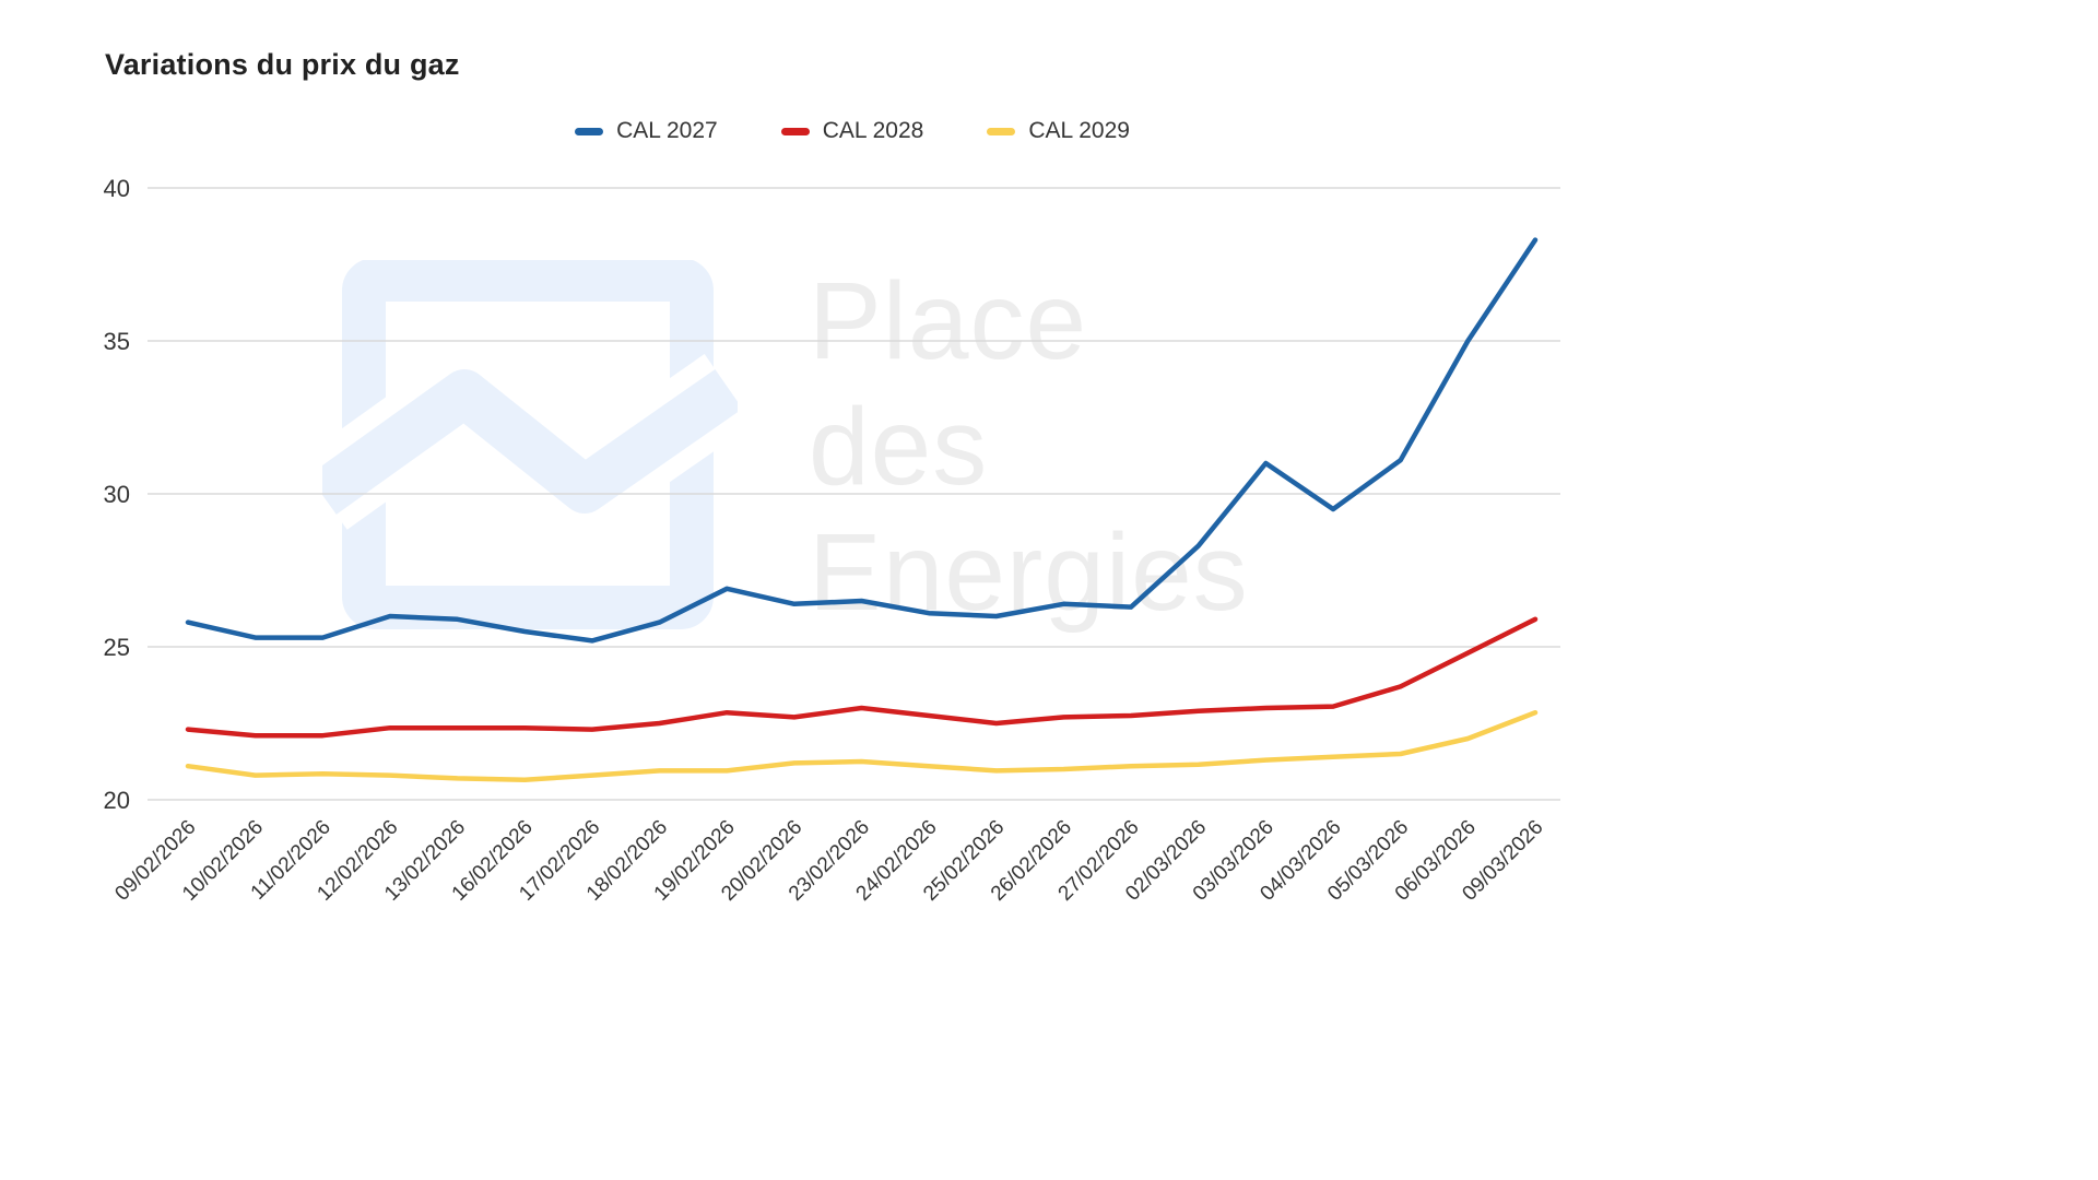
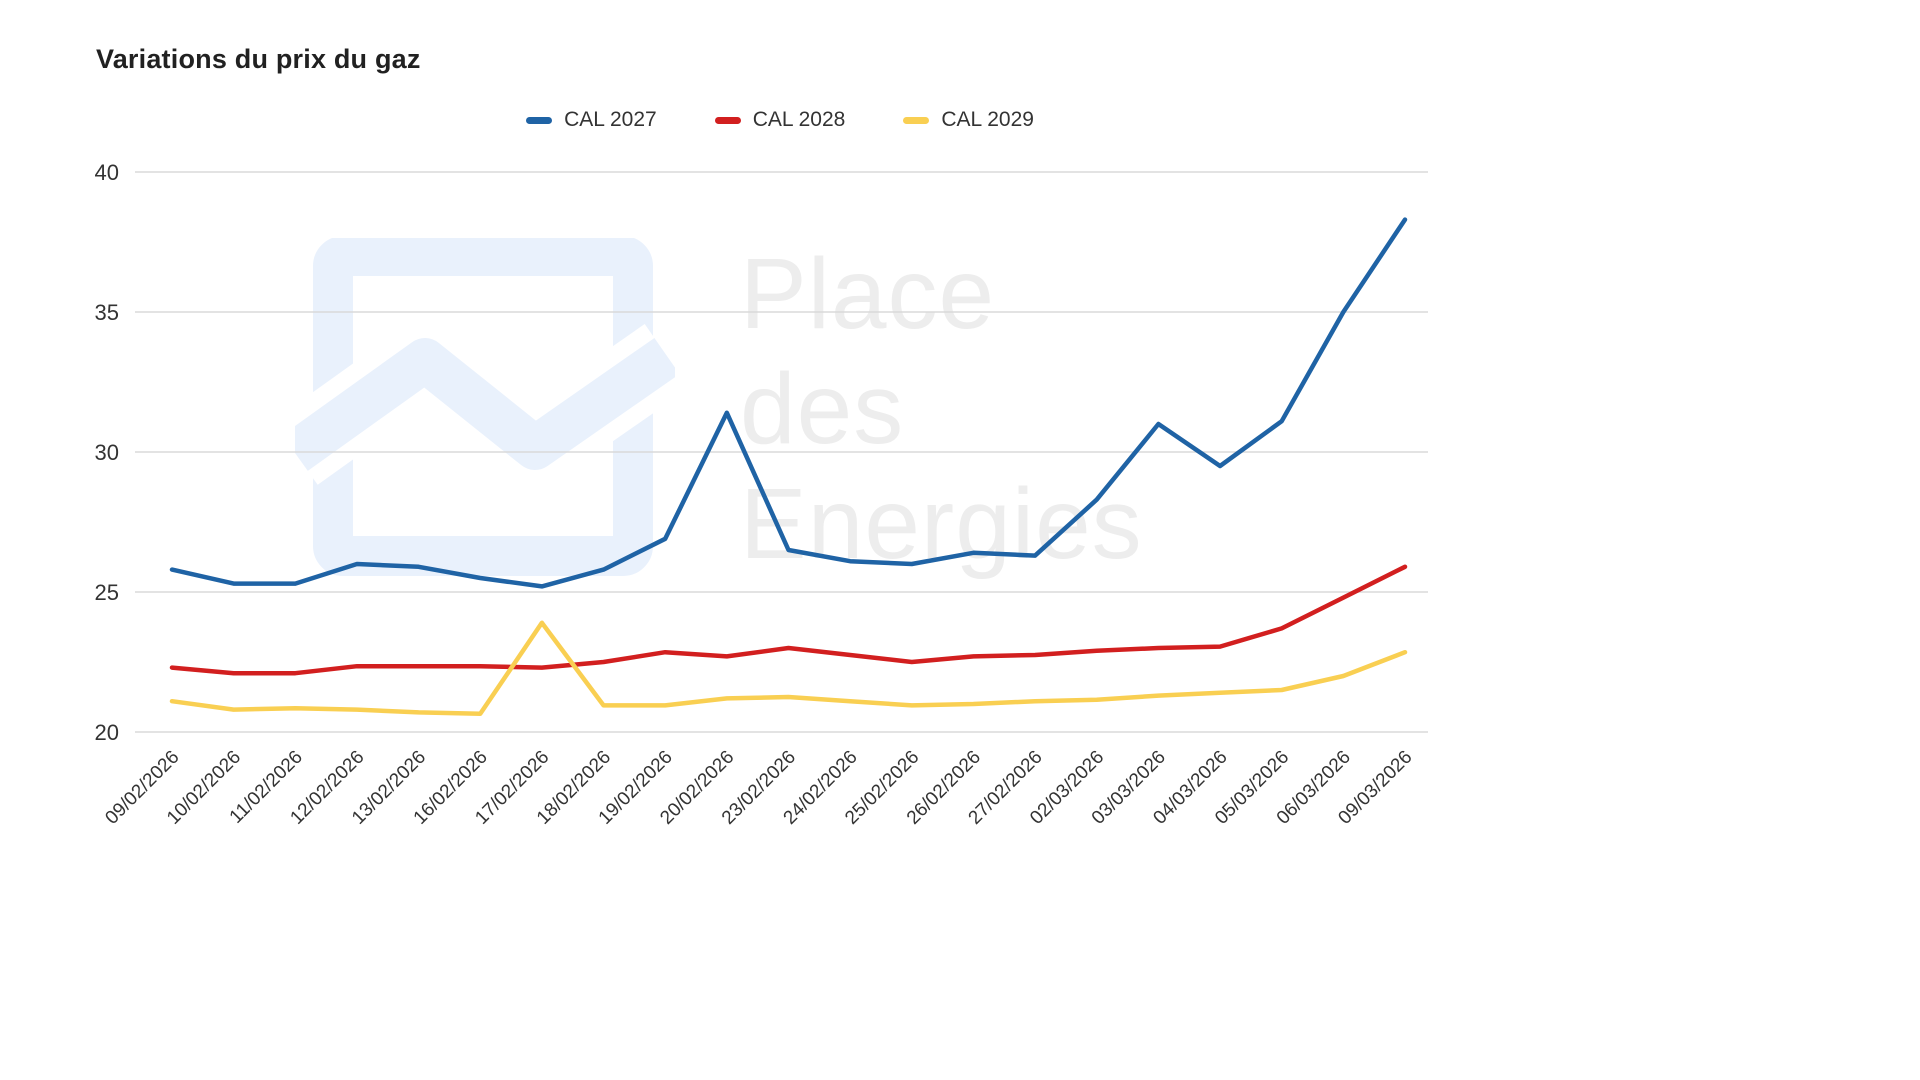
CAL 2029/17/02/2026: 20.8 -> 23.9
CAL 2027/20/02/2026: 26.4 -> 31.4
